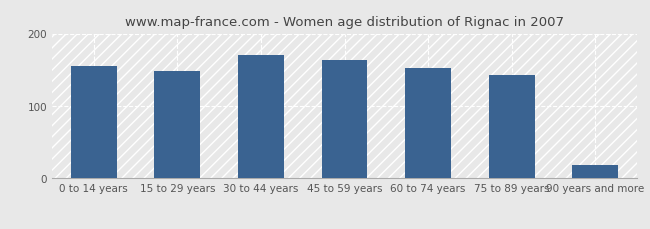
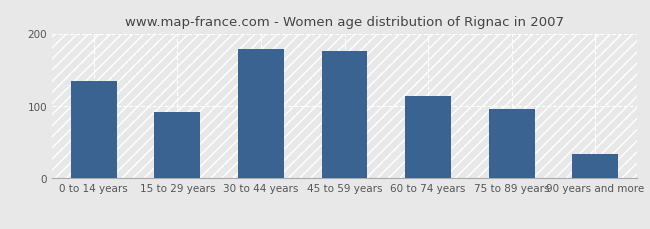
0 to 14 years: 155 -> 134
15 to 29 years: 148 -> 92
30 to 44 years: 171 -> 178
45 to 59 years: 163 -> 176
60 to 74 years: 152 -> 114
75 to 89 years: 143 -> 96
90 years and more: 18 -> 34
